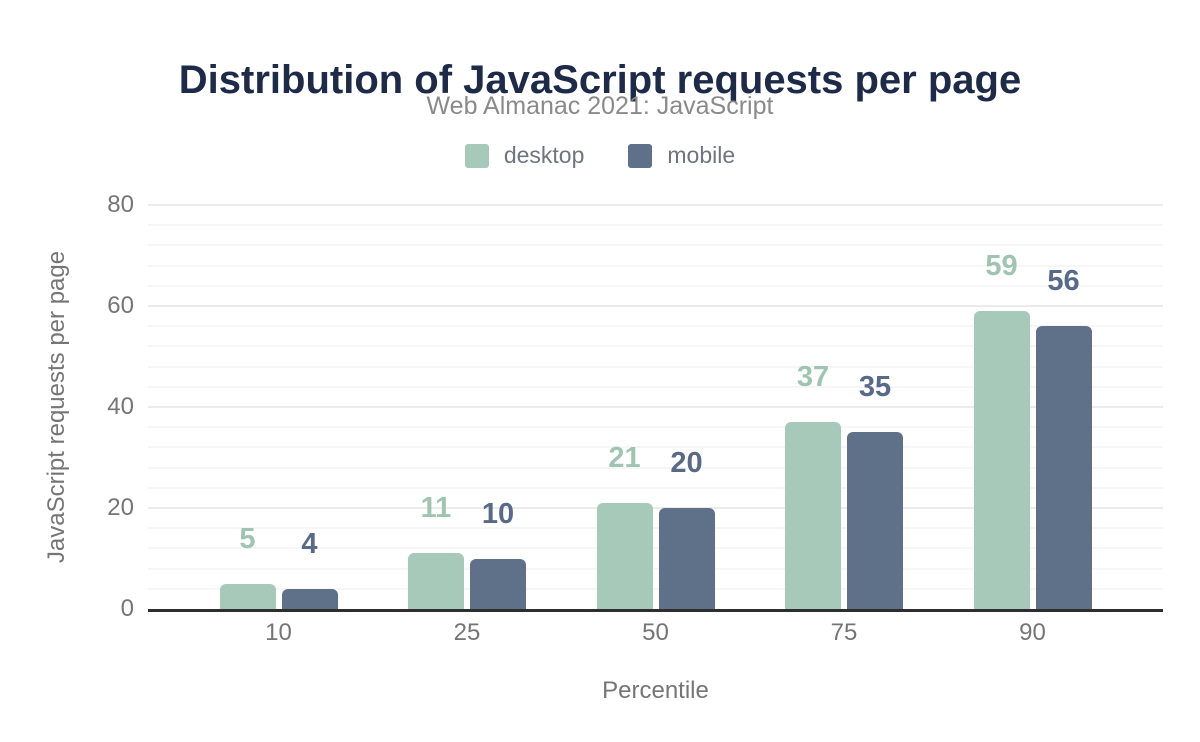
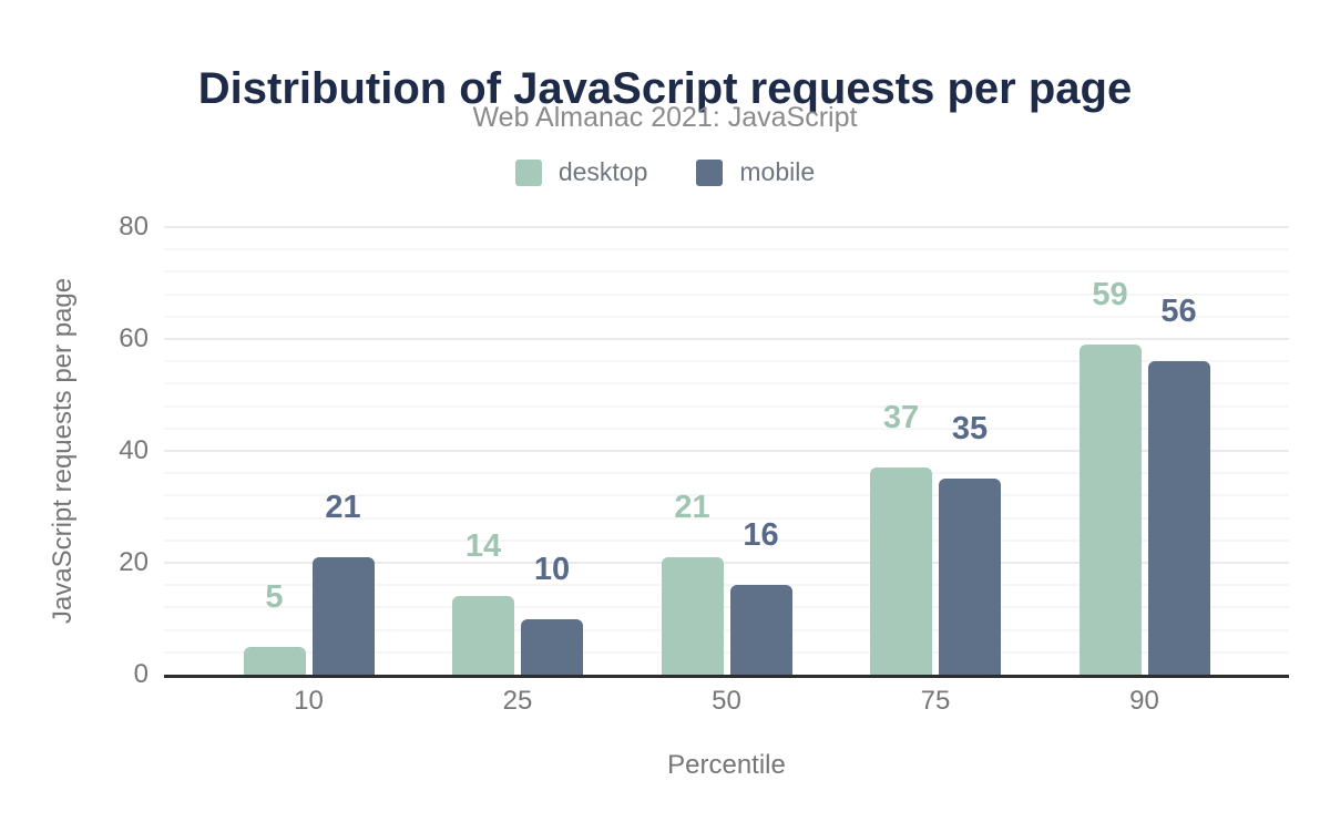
mobile/10: 4 -> 21
desktop/25: 11 -> 14
mobile/50: 20 -> 16
